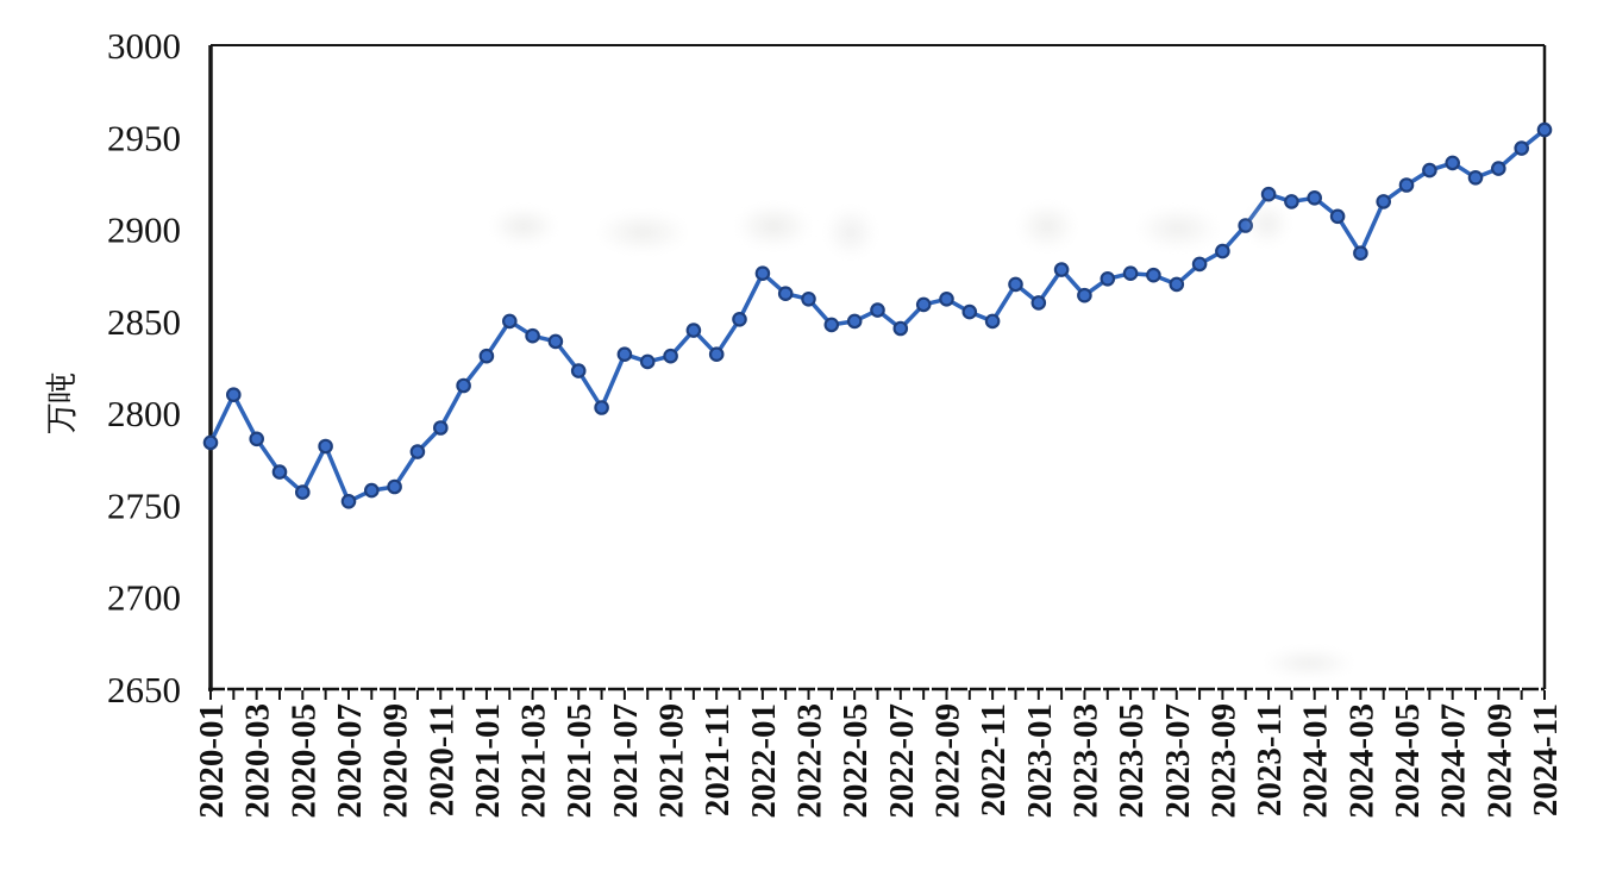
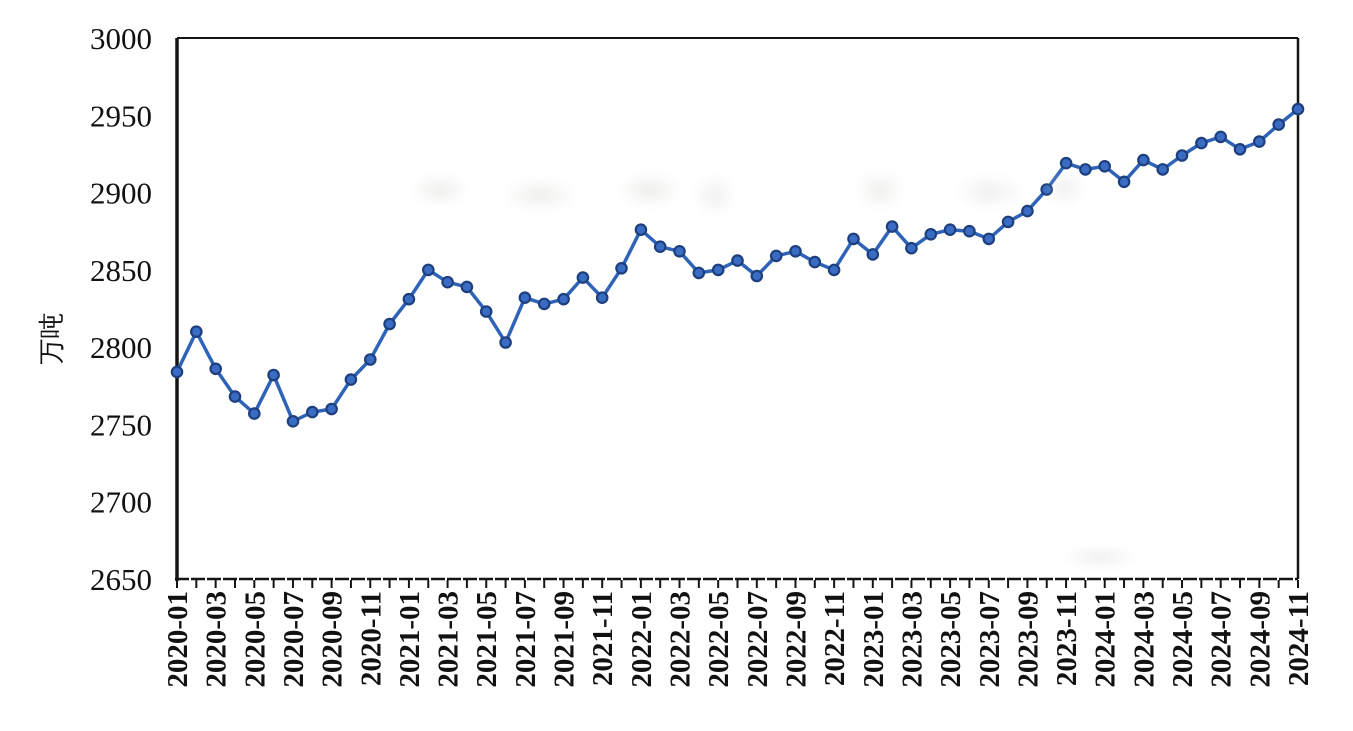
2024-03: 2887 -> 2921
